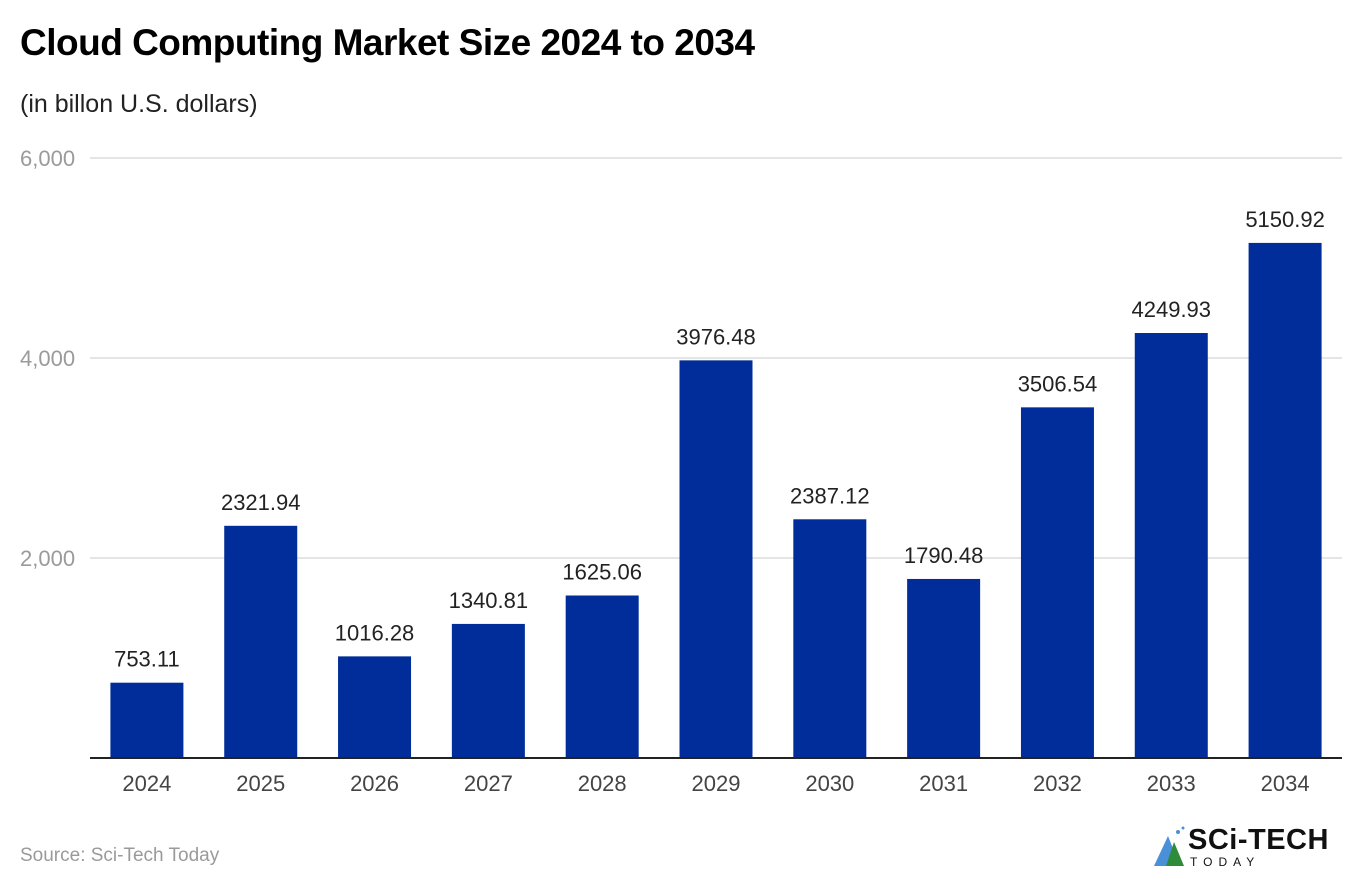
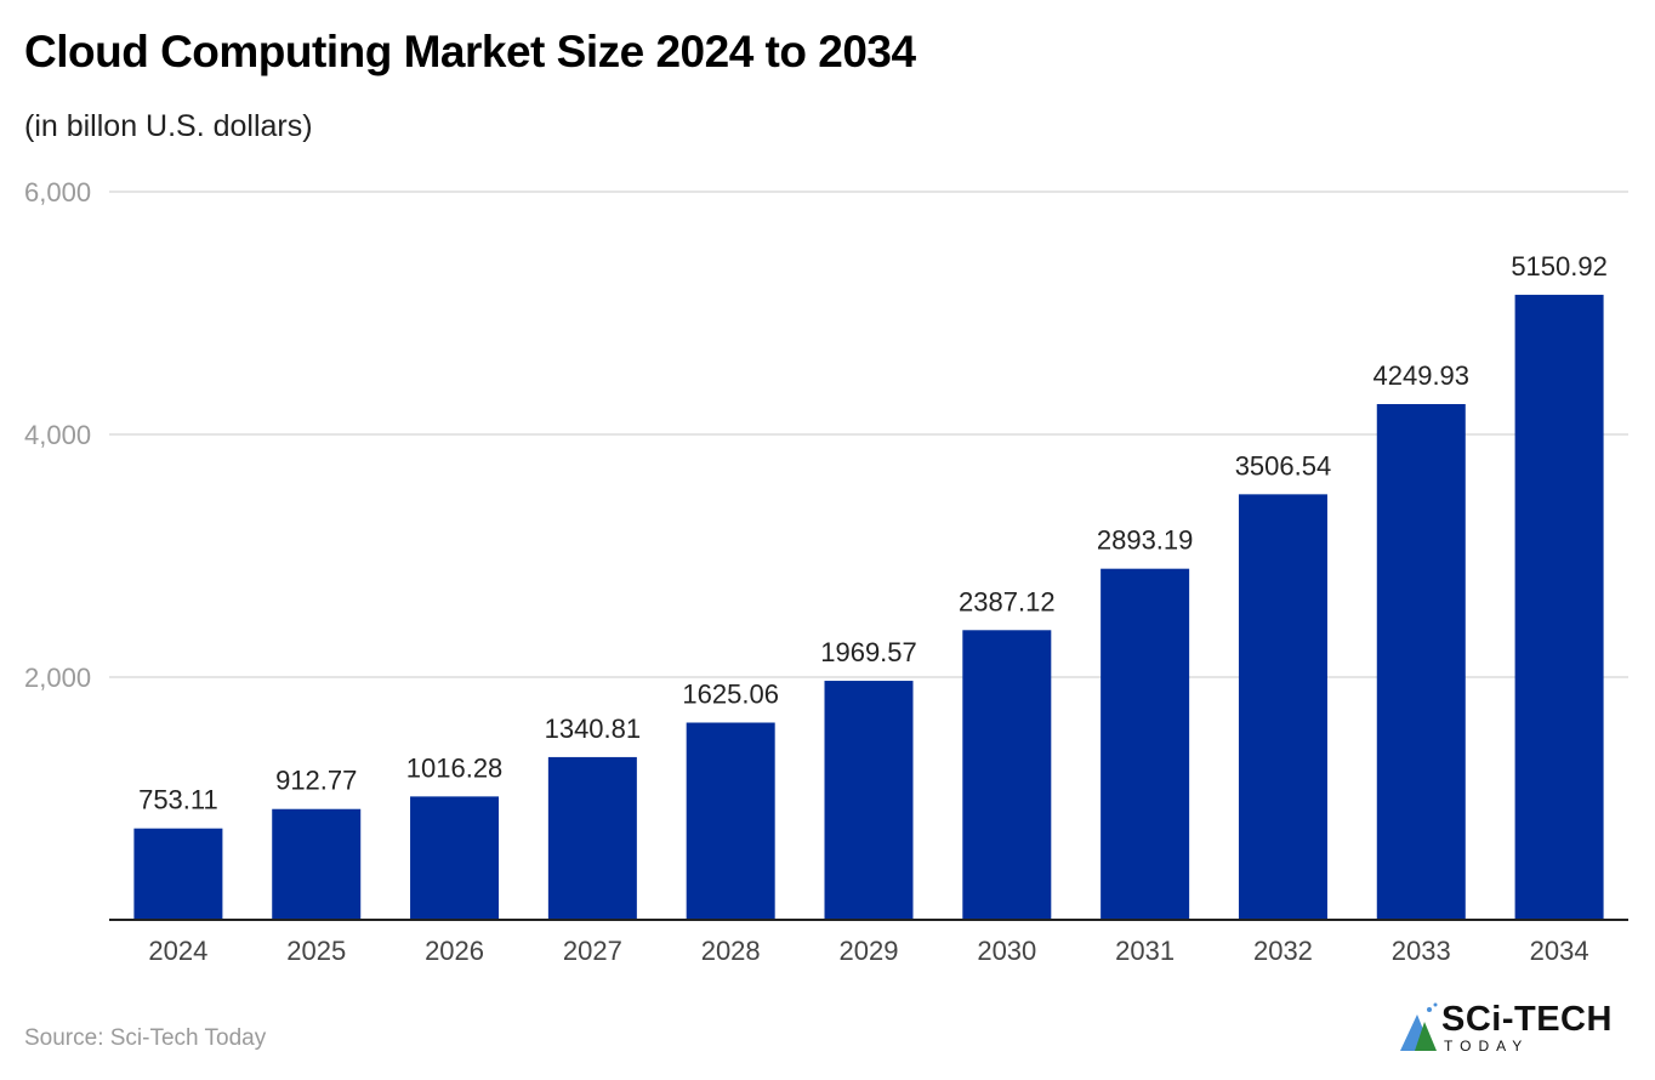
2025: 2321.94 -> 912.77
2029: 3976.48 -> 1969.57
2031: 1790.48 -> 2893.19
